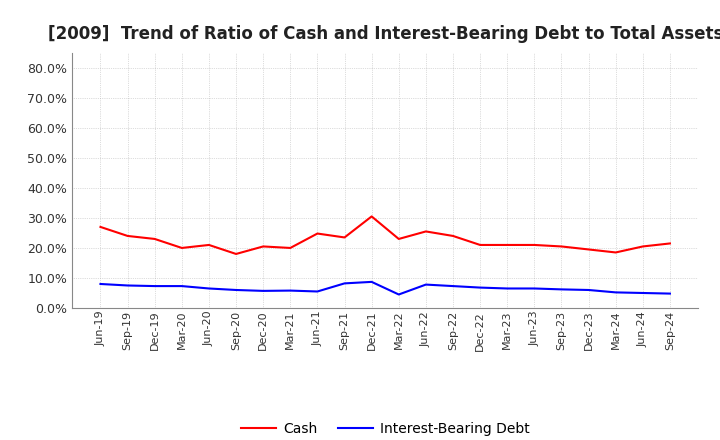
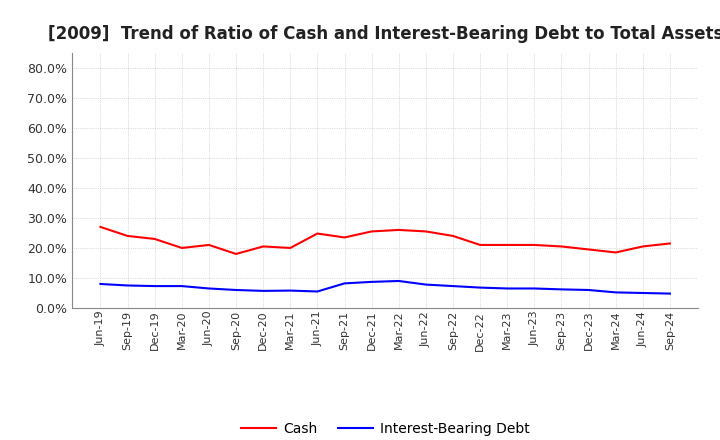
Cash/Dec-21: 30.5% -> 25.5%
Cash/Mar-22: 23.0% -> 26.0%
Interest-Bearing Debt/Mar-22: 4.5% -> 9.0%
